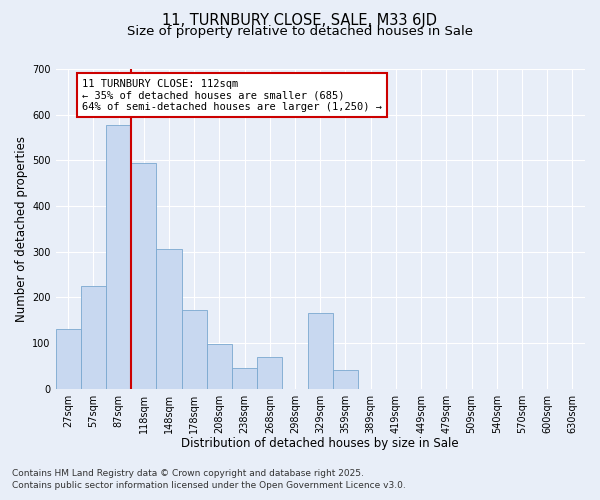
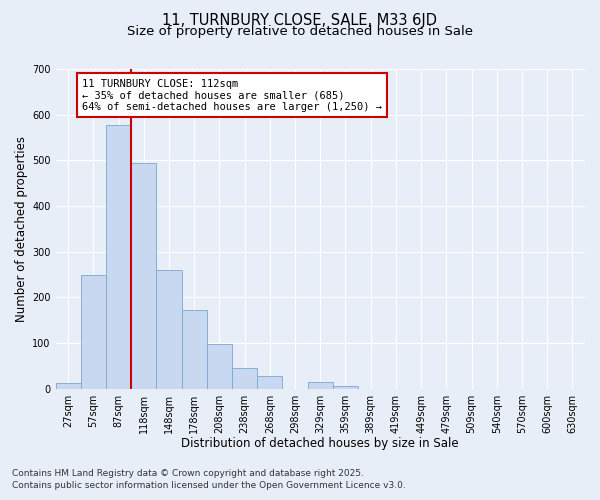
27sqm: 130 -> 12
57sqm: 225 -> 248
148sqm: 305 -> 260
268sqm: 70 -> 27
329sqm: 165 -> 15
359sqm: 40 -> 5
